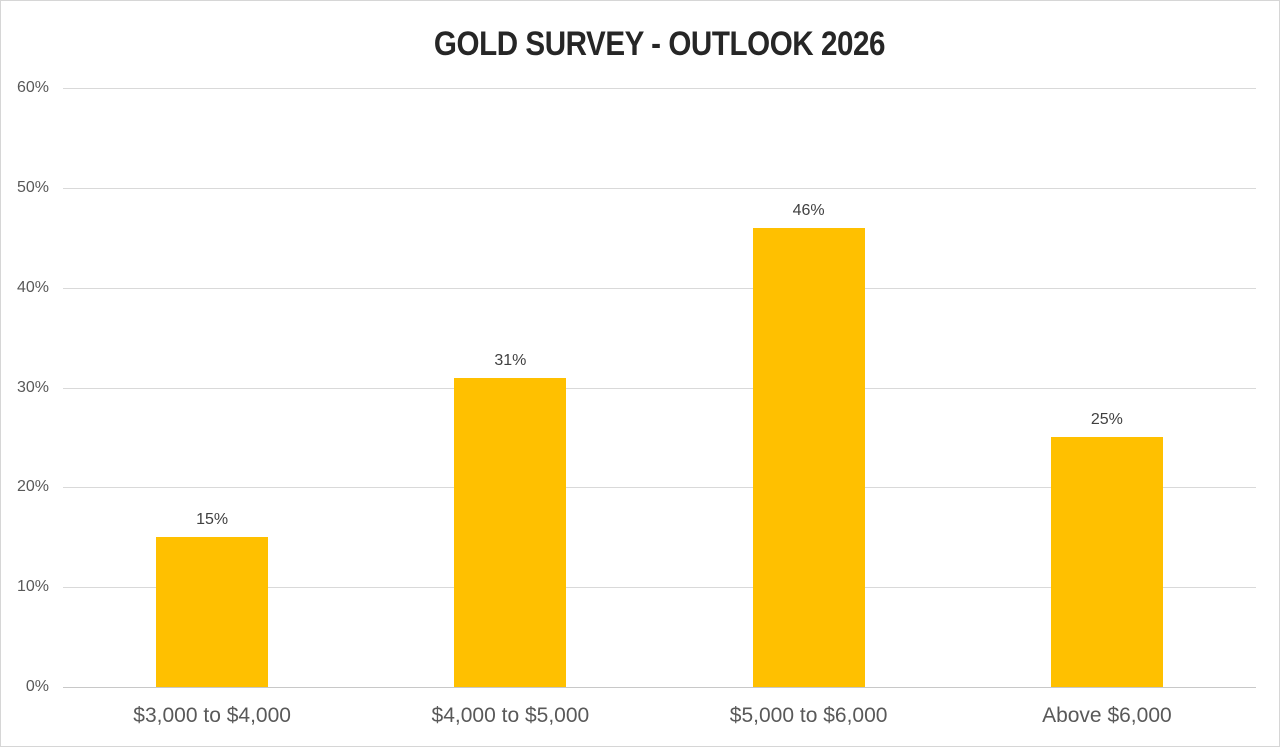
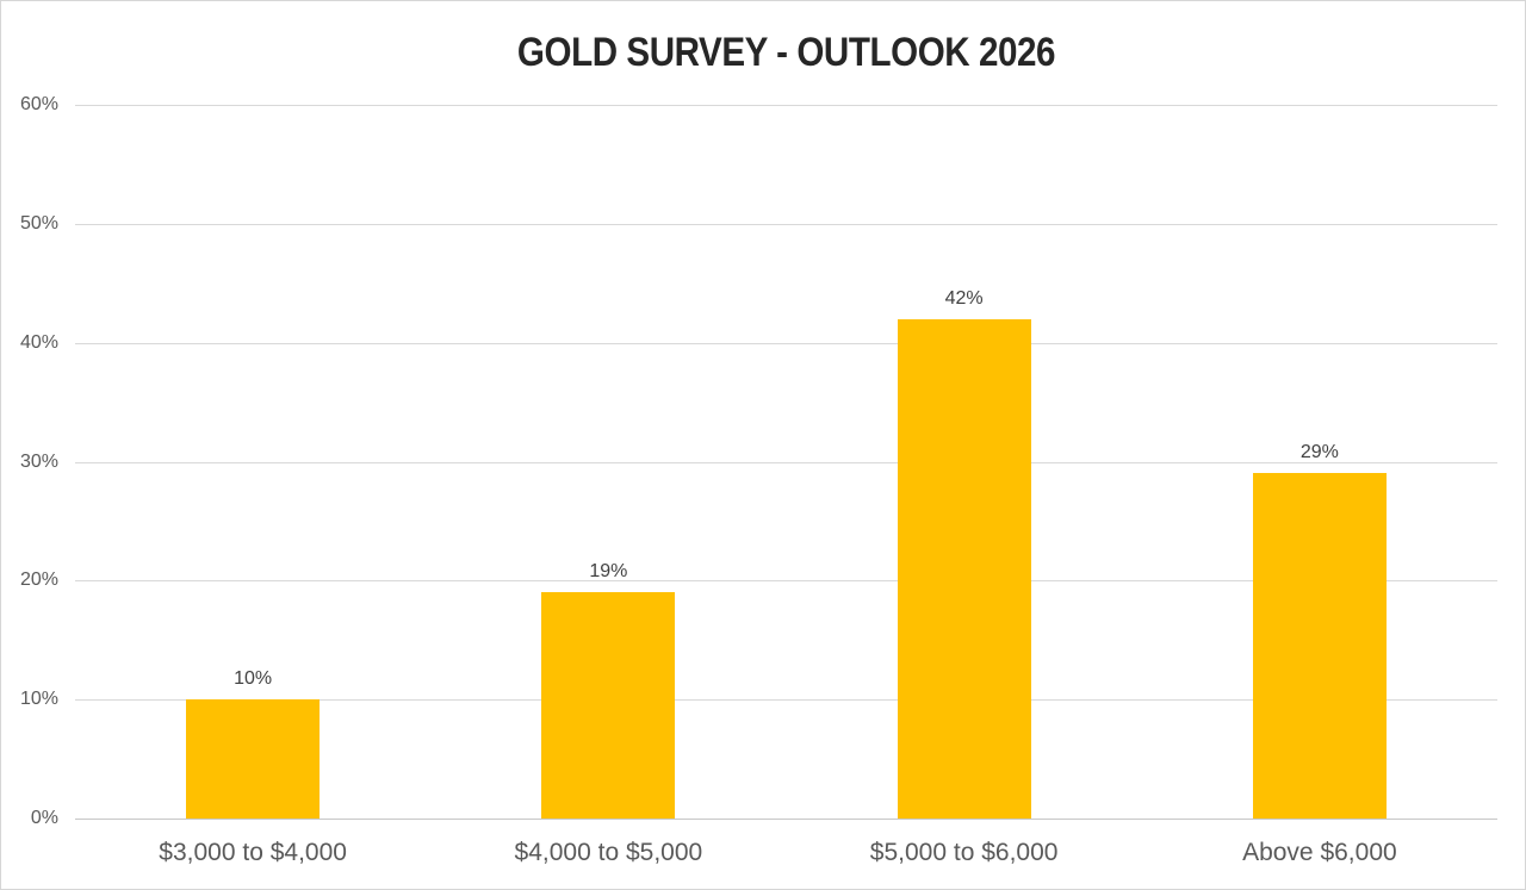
$3,000 to $4,000: 15% -> 10%
$4,000 to $5,000: 31% -> 19%
$5,000 to $6,000: 46% -> 42%
Above $6,000: 25% -> 29%
